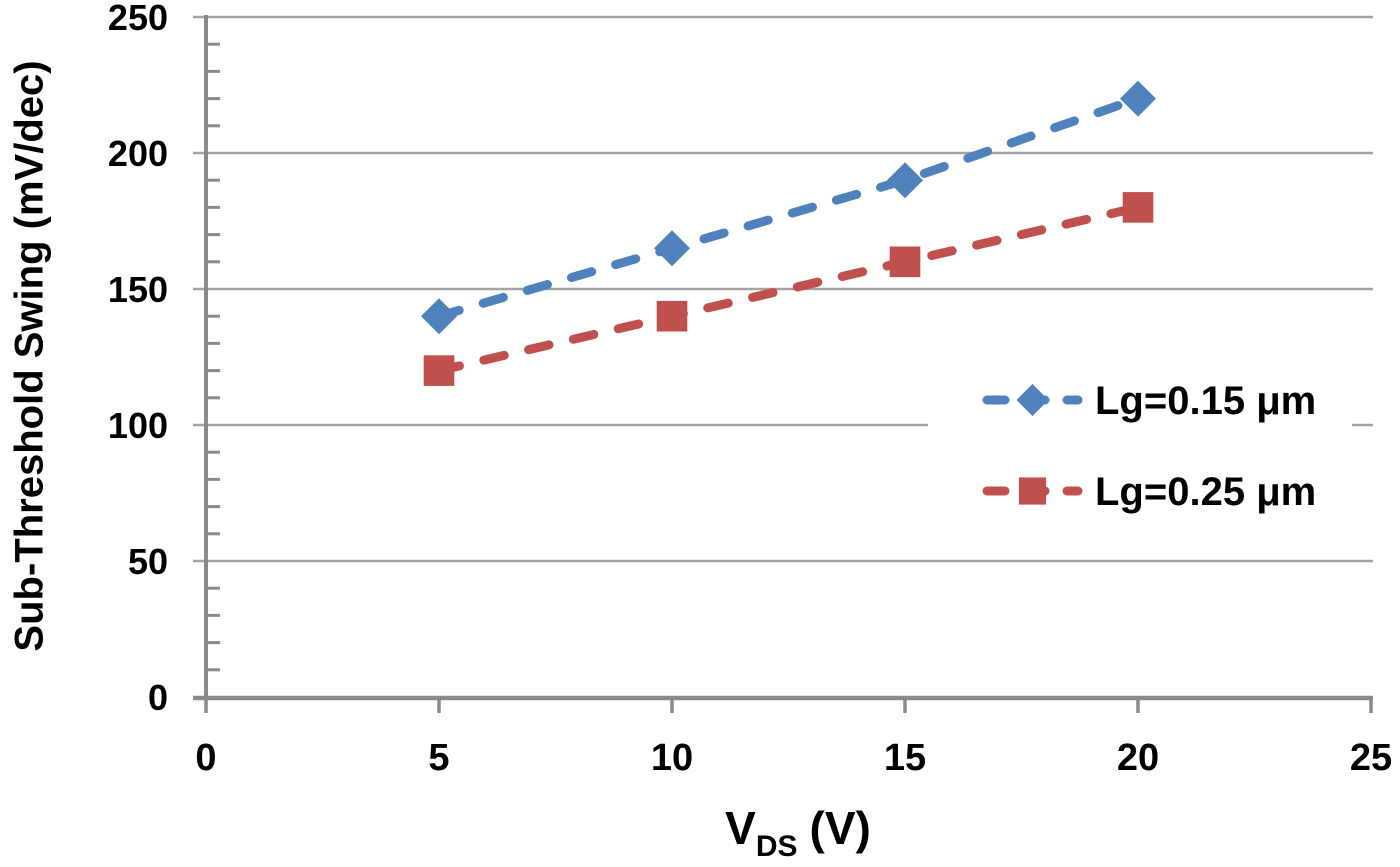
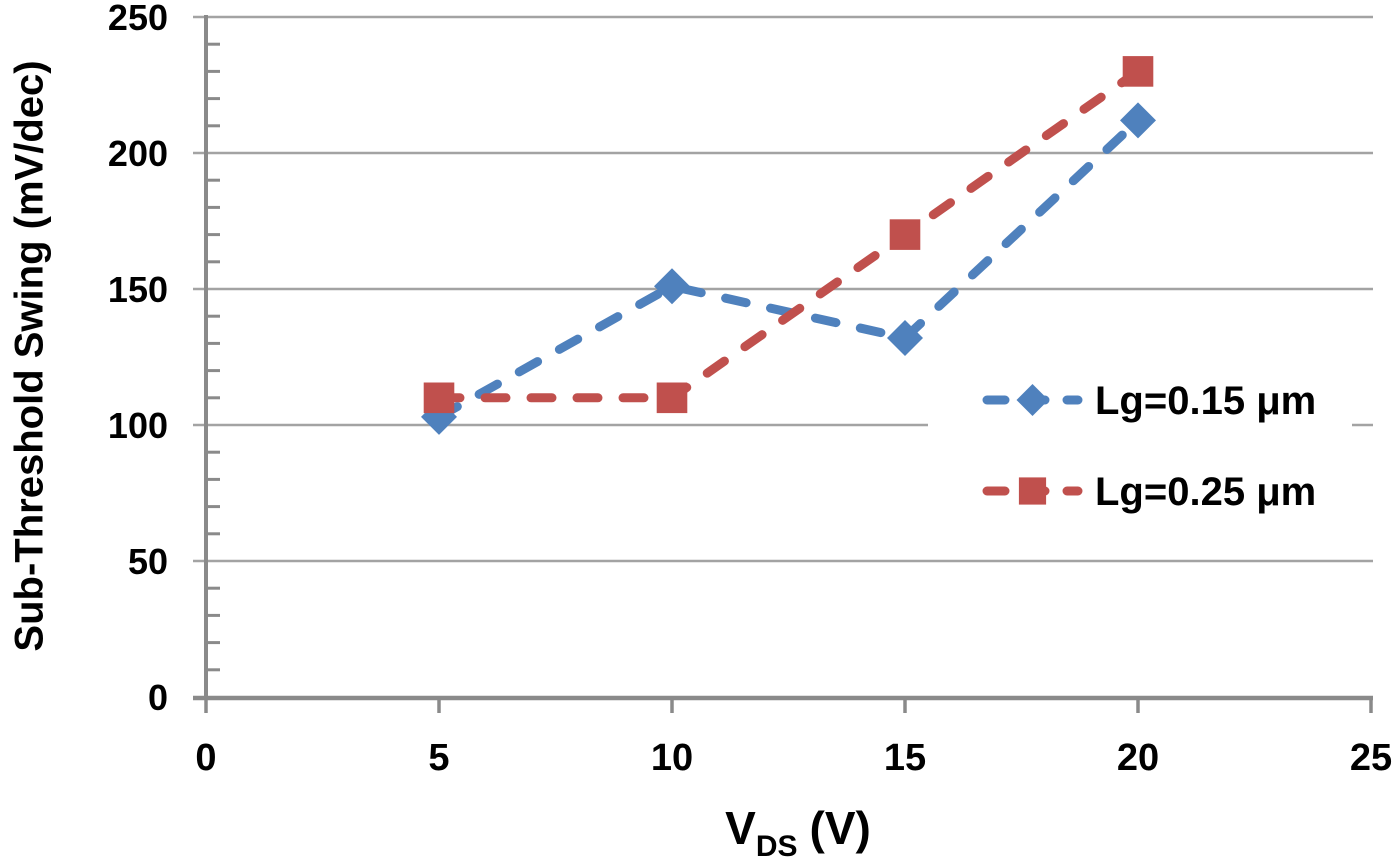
Lg=0.15 μm/5: 140 -> 103
Lg=0.25 μm/5: 120 -> 110
Lg=0.15 μm/10: 165 -> 151
Lg=0.25 μm/10: 140 -> 110
Lg=0.15 μm/15: 190 -> 132
Lg=0.25 μm/15: 160 -> 170
Lg=0.15 μm/20: 220 -> 212
Lg=0.25 μm/20: 180 -> 230
